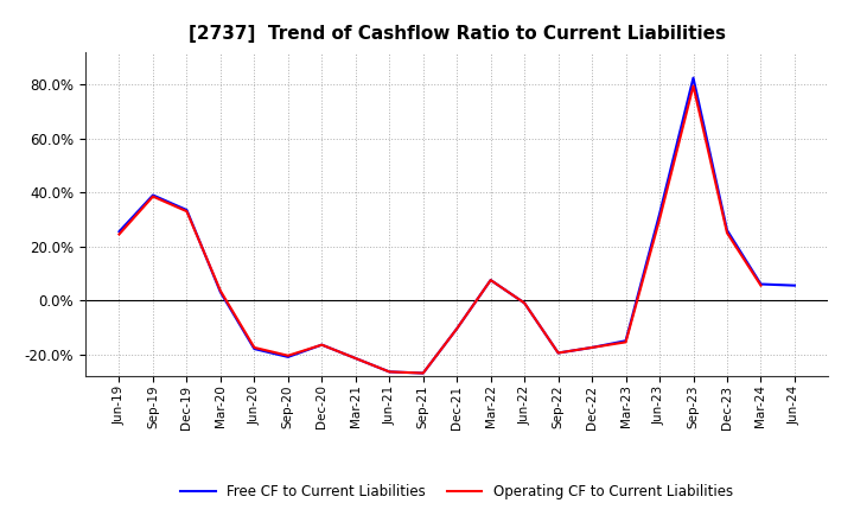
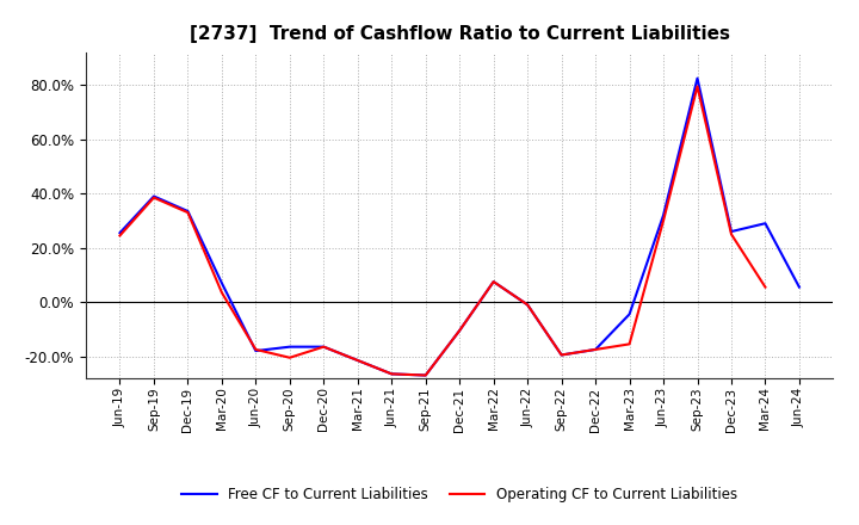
Free CF to Current Liabilities/Mar-20: 3.0% -> 7.0%
Free CF to Current Liabilities/Sep-20: -21.0% -> -16.5%
Free CF to Current Liabilities/Mar-23: -15.0% -> -4.5%
Free CF to Current Liabilities/Mar-24: 6.0% -> 29.0%
